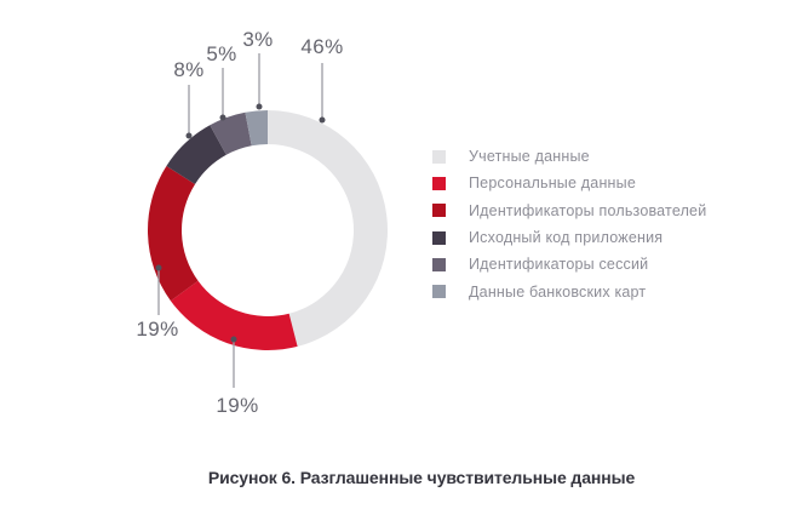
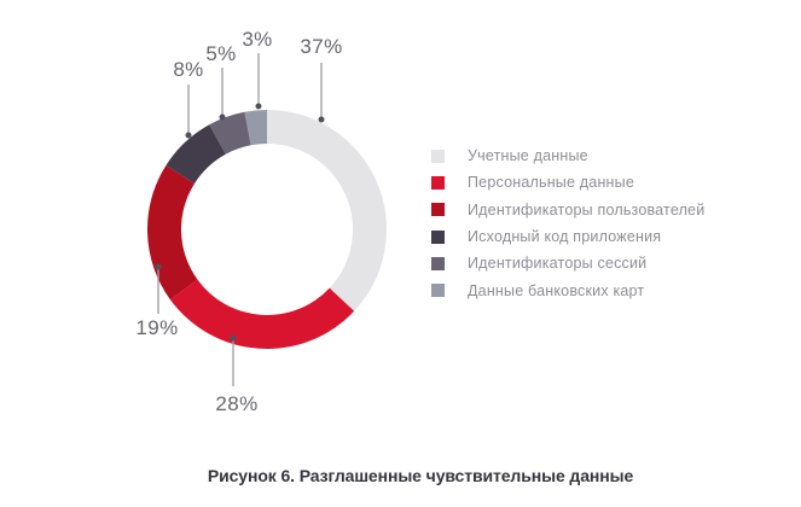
Учетные данные: 46% -> 37%
Персональные данные: 19% -> 28%
